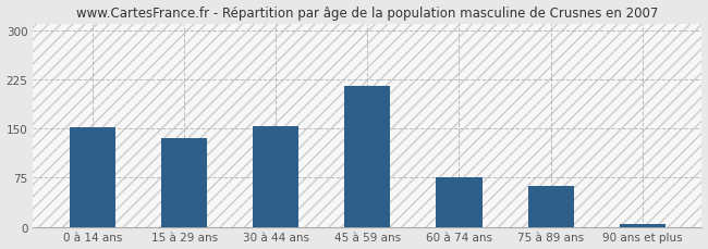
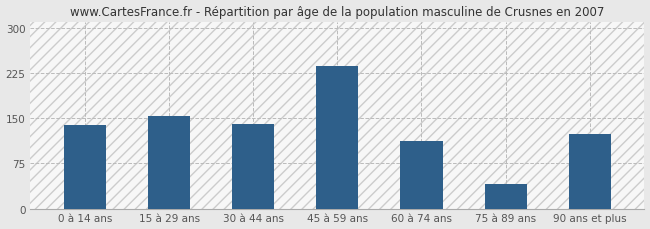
0 à 14 ans: 152 -> 138
15 à 29 ans: 136 -> 154
30 à 44 ans: 153 -> 140
45 à 59 ans: 215 -> 236
60 à 74 ans: 76 -> 112
75 à 89 ans: 62 -> 40
90 ans et plus: 5 -> 124
